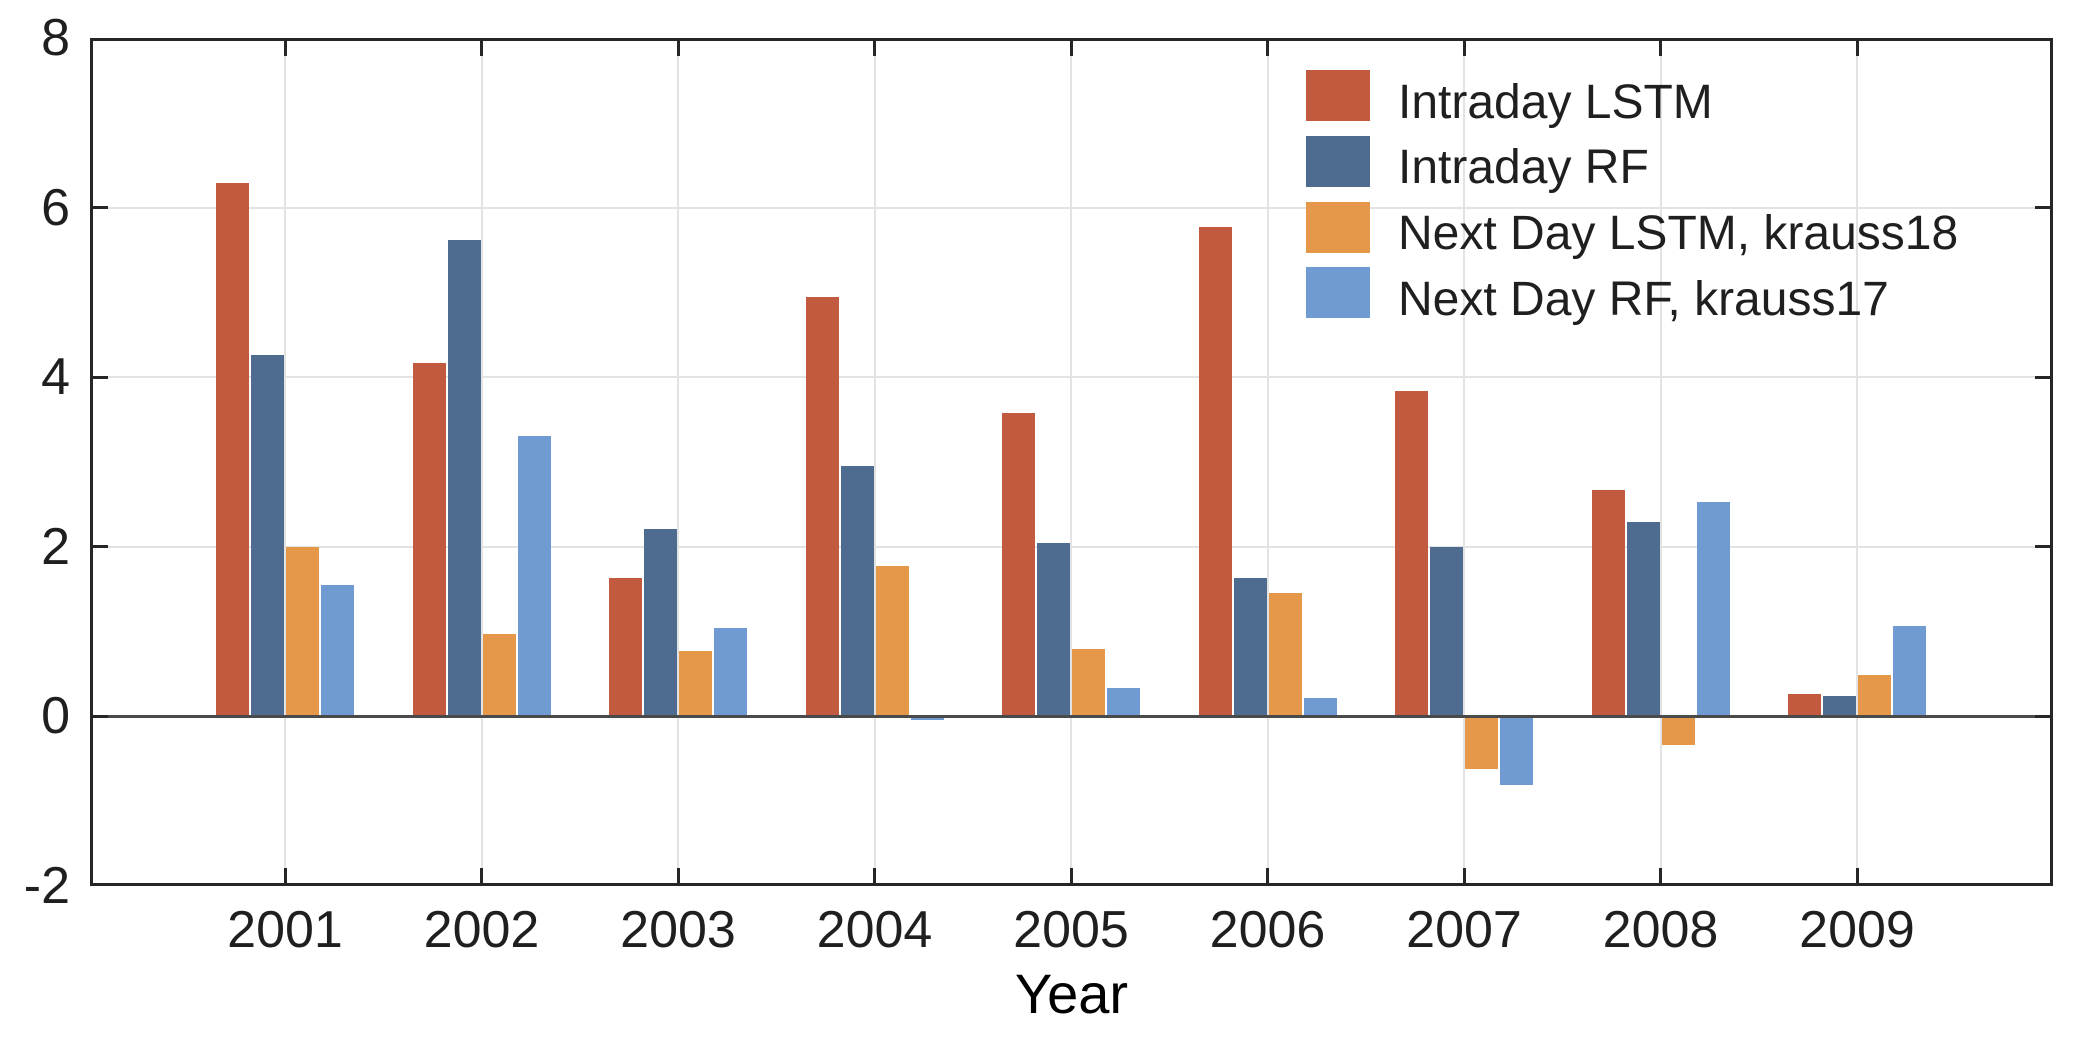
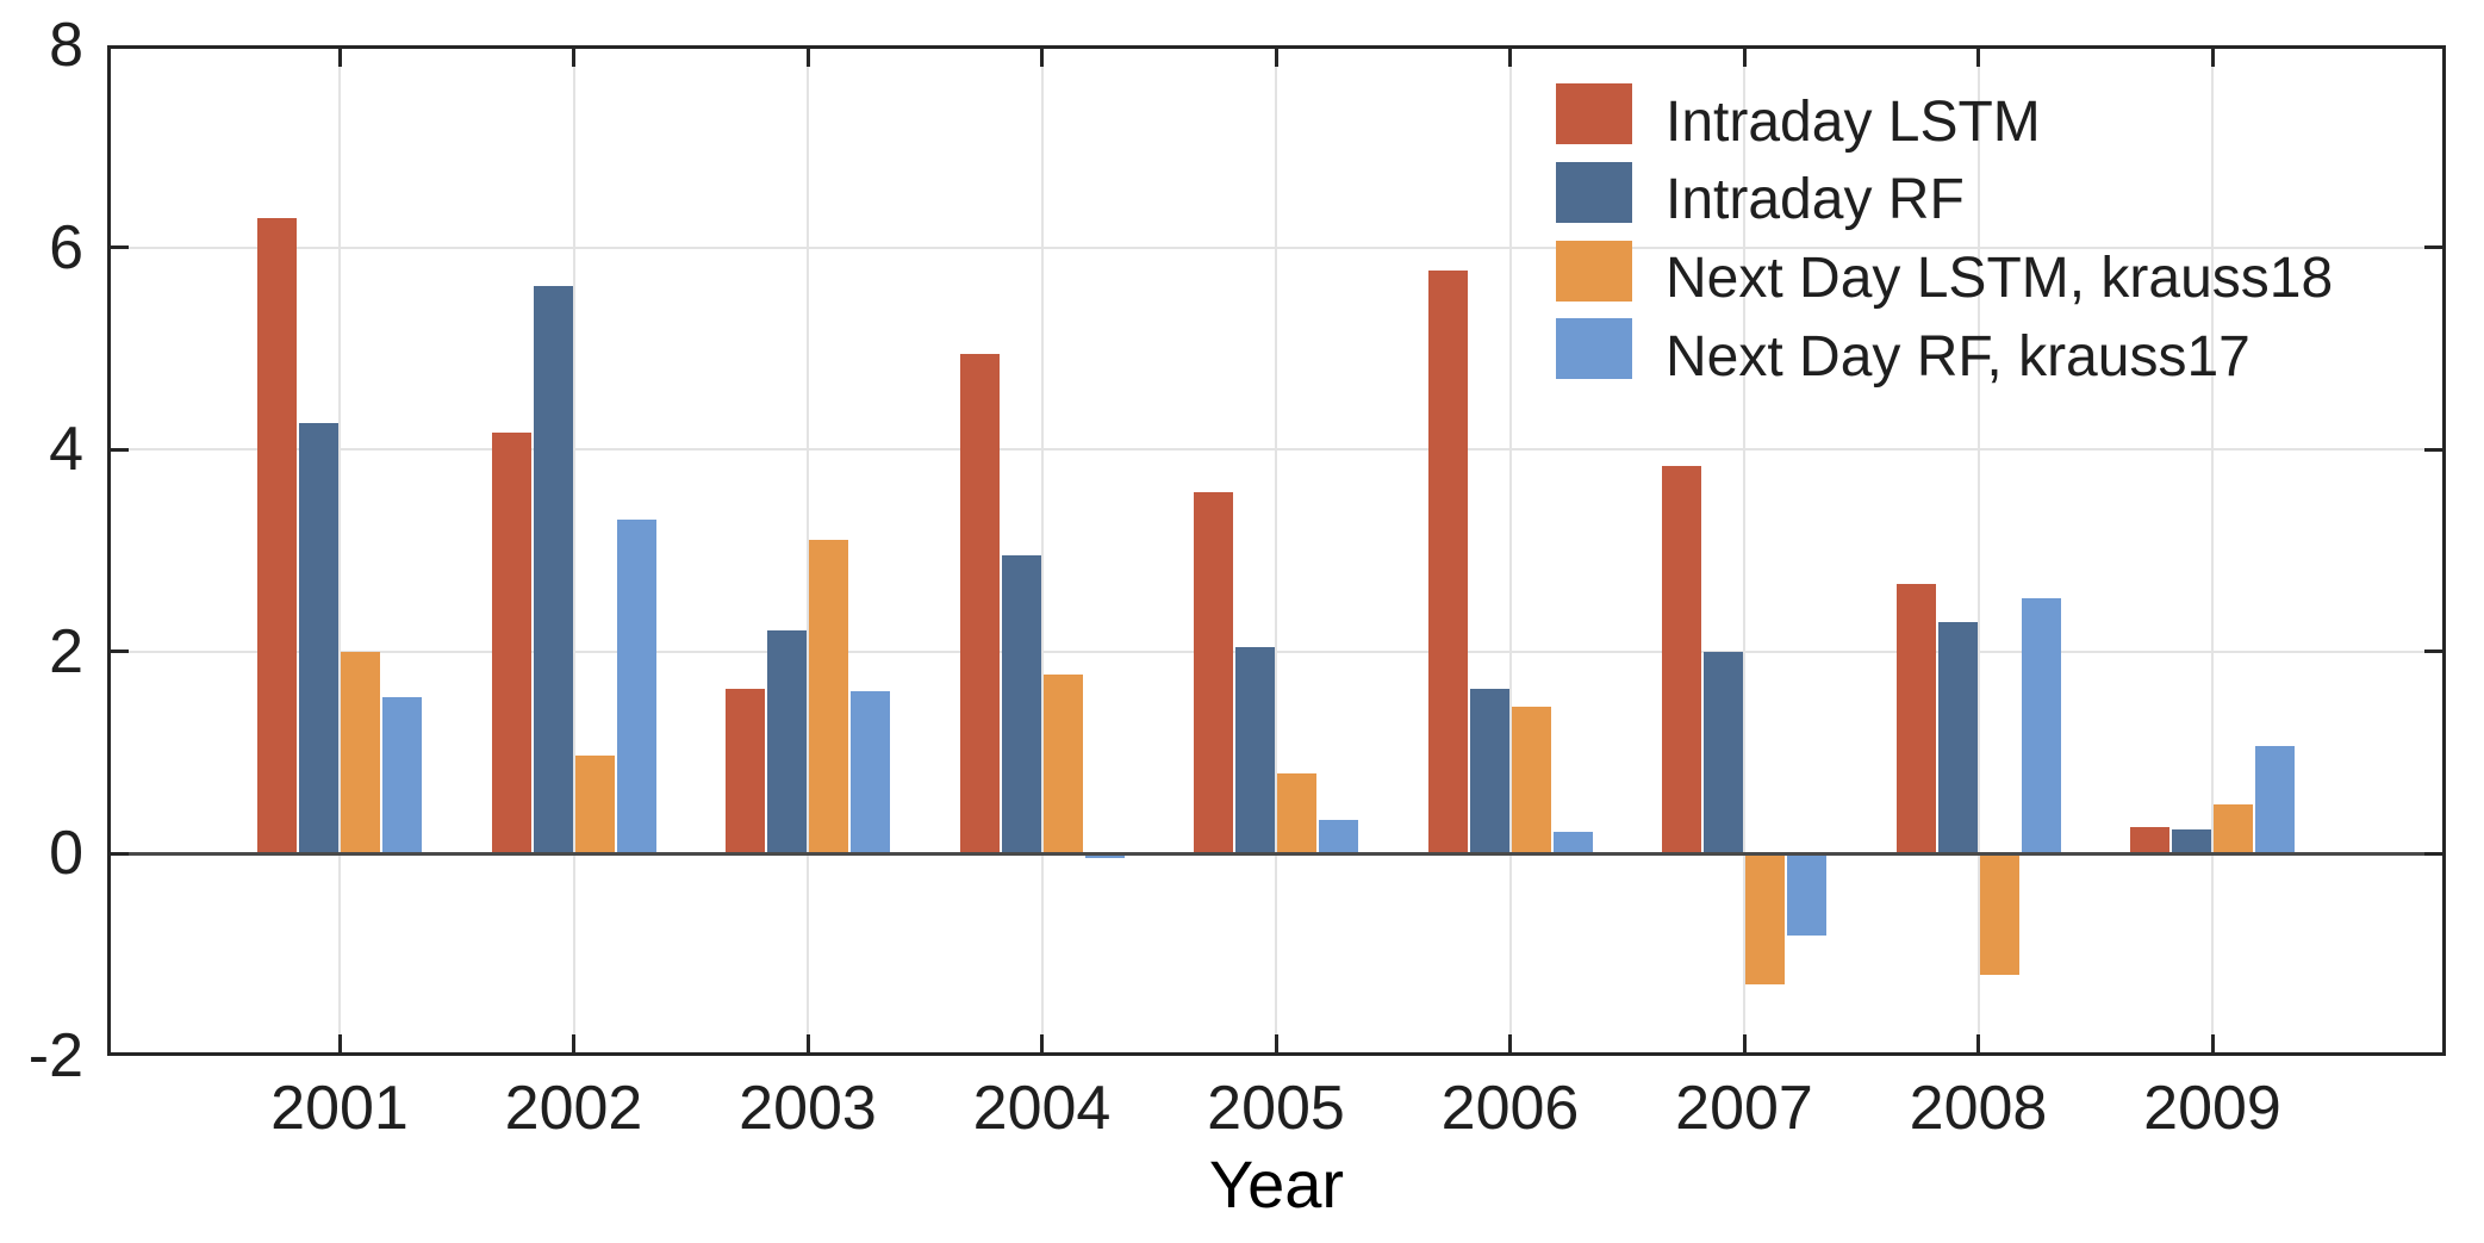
Next Day LSTM, krauss18/2003: 0.8 -> 3.1
Next Day RF, krauss17/2003: 1.0 -> 1.6
Next Day LSTM, krauss18/2007: -0.6 -> -1.3
Next Day LSTM, krauss18/2008: -0.3 -> -1.2
